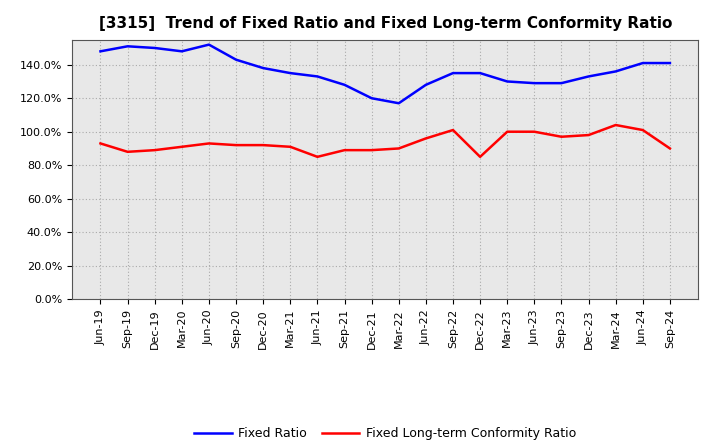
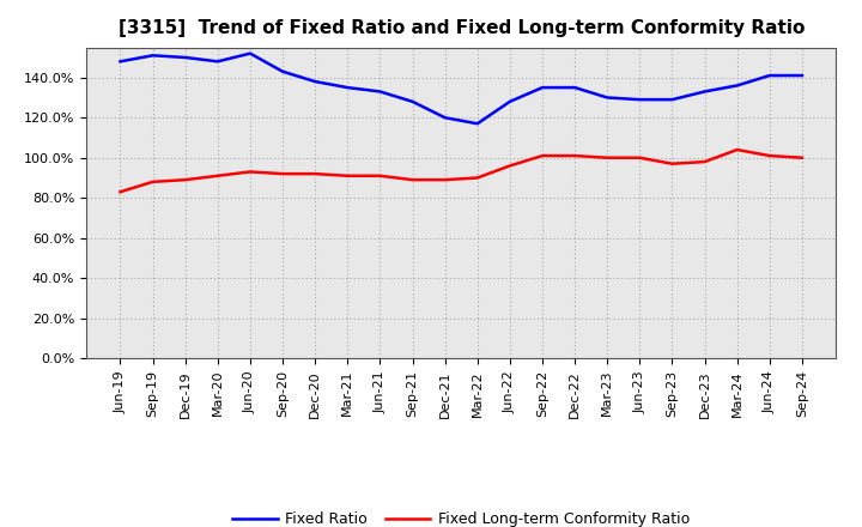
Fixed Long-term Conformity Ratio/Jun-19: 93% -> 83%
Fixed Long-term Conformity Ratio/Jun-21: 85% -> 91%
Fixed Long-term Conformity Ratio/Dec-22: 85% -> 101%
Fixed Long-term Conformity Ratio/Sep-24: 90% -> 100%
